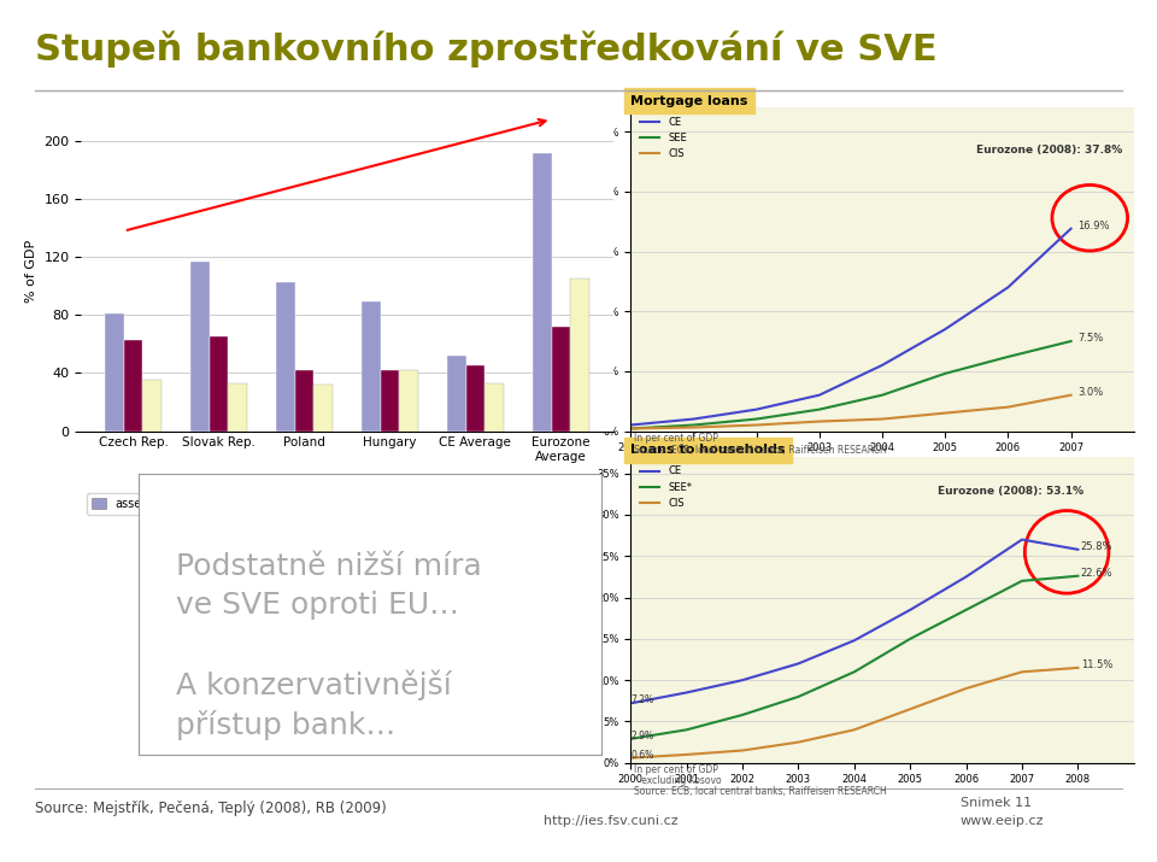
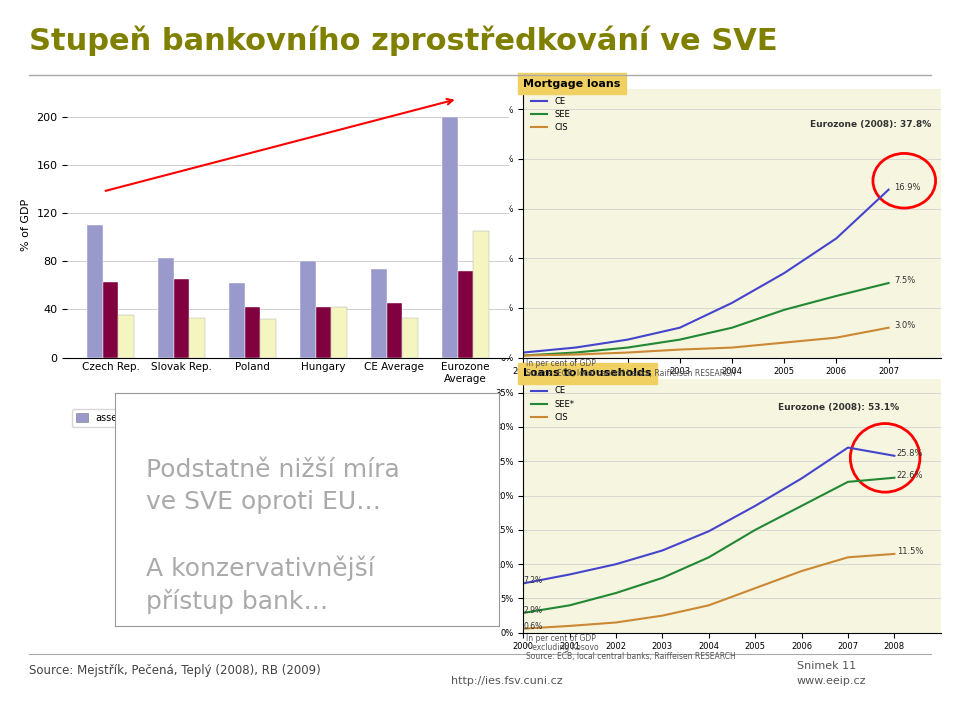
assets/GDP/Czech Rep.: 81 -> 110
assets/GDP/Slovak Rep.: 117 -> 83
assets/GDP/Poland: 103 -> 62
assets/GDP/Hungary: 89 -> 80
assets/GDP/CE Average: 52 -> 74
assets/GDP/Eurozone Average: 192 -> 200
